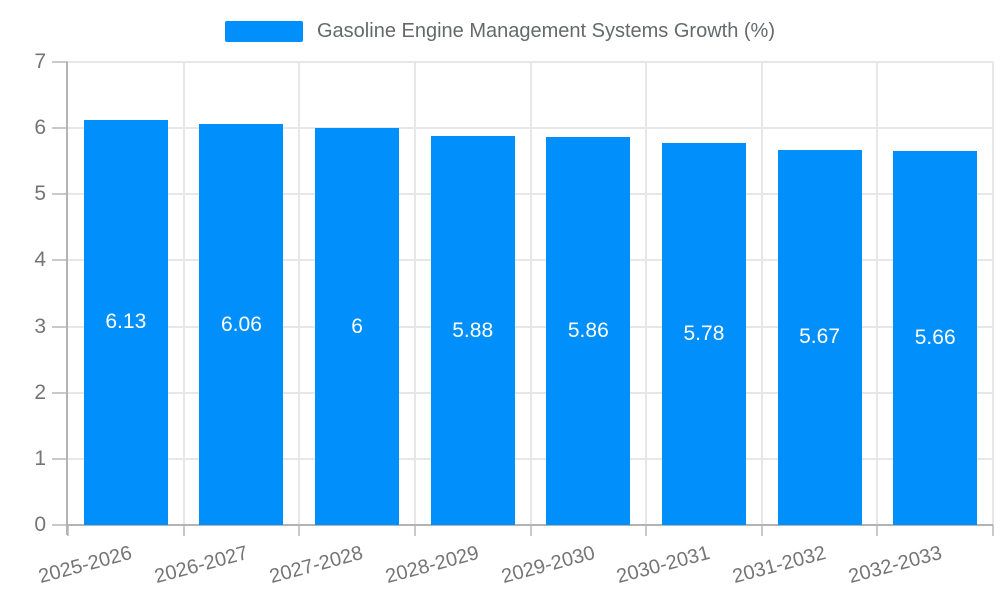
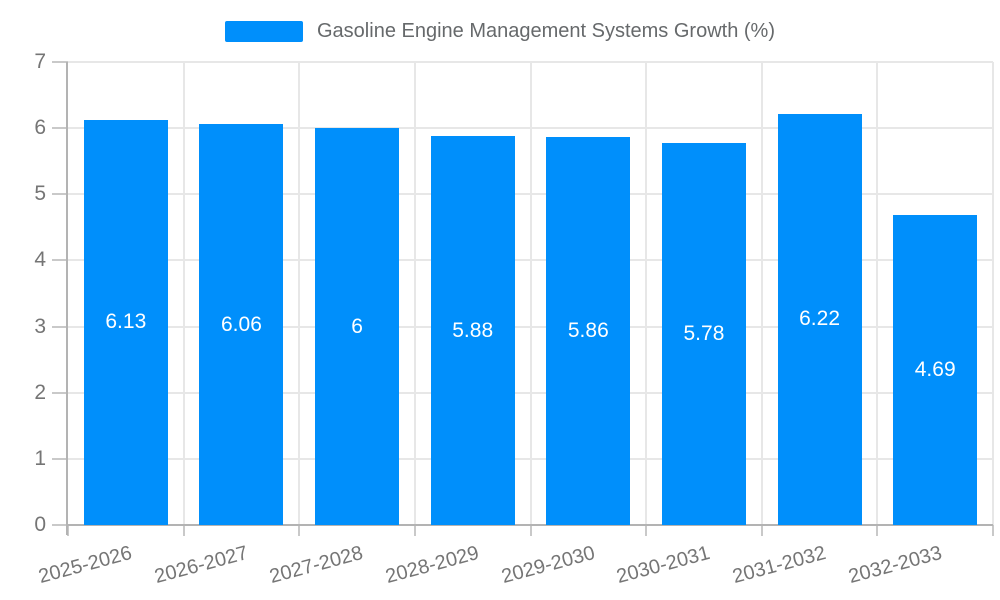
2031-2032: 5.67 -> 6.22
2032-2033: 5.66 -> 4.69
